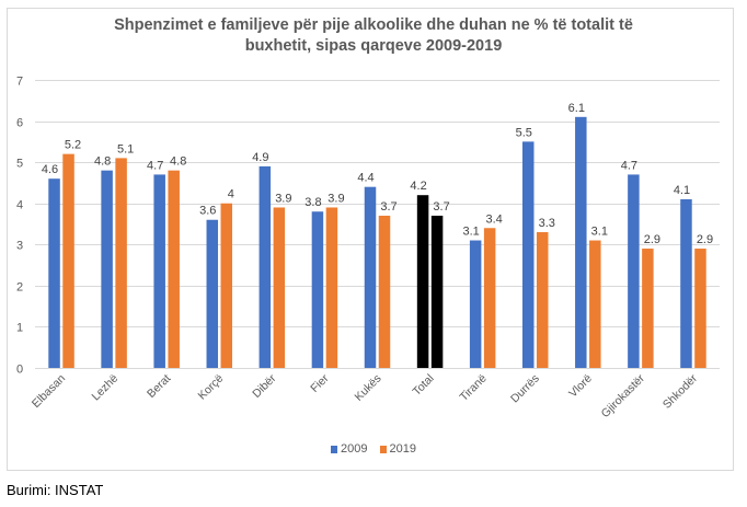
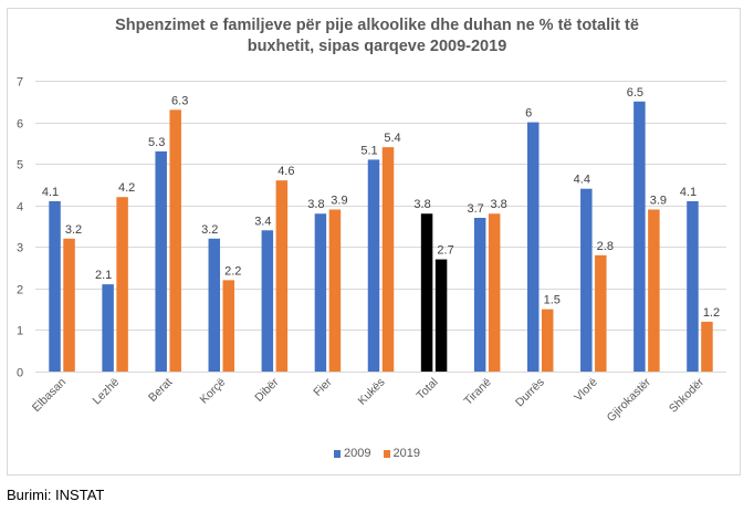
2009/Elbasan: 4.6 -> 4.1
2019/Elbasan: 5.2 -> 3.2
2009/Lezhë: 4.8 -> 2.1
2019/Lezhë: 5.1 -> 4.2
2009/Berat: 4.7 -> 5.3
2019/Berat: 4.8 -> 6.3
2009/Korçë: 3.6 -> 3.2
2019/Korçë: 4 -> 2.2
2009/Dibër: 4.9 -> 3.4
2019/Dibër: 3.9 -> 4.6
2009/Kukës: 4.4 -> 5.1
2019/Kukës: 3.7 -> 5.4
2009/Total: 4.2 -> 3.8
2019/Total: 3.7 -> 2.7
2009/Tiranë: 3.1 -> 3.7
2019/Tiranë: 3.4 -> 3.8
2009/Durrës: 5.5 -> 6
2019/Durrës: 3.3 -> 1.5
2009/Vlorë: 6.1 -> 4.4
2019/Vlorë: 3.1 -> 2.8
2009/Gjirokastër: 4.7 -> 6.5
2019/Gjirokastër: 2.9 -> 3.9
2019/Shkodër: 2.9 -> 1.2
